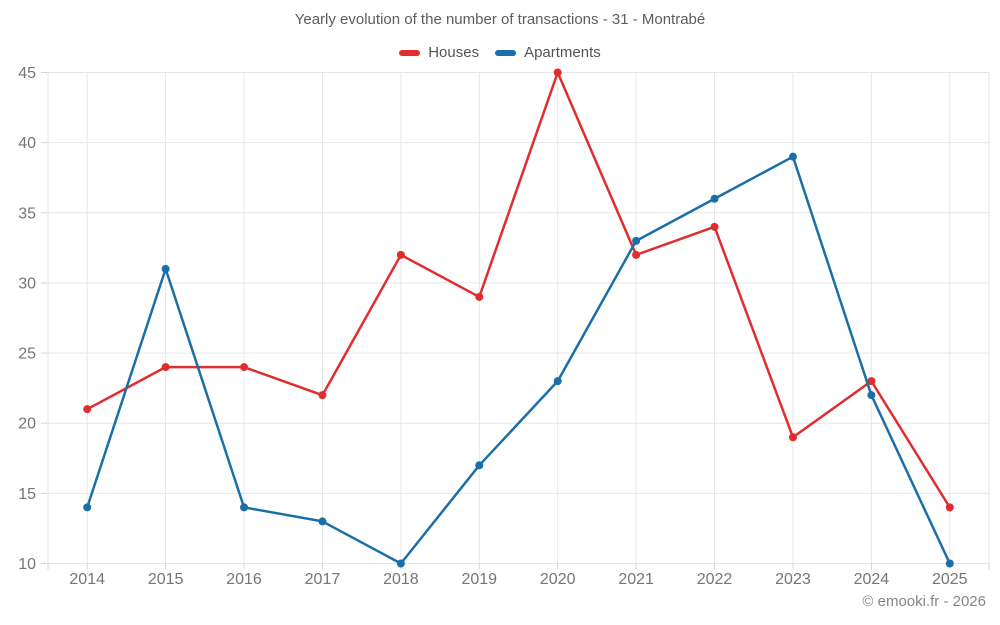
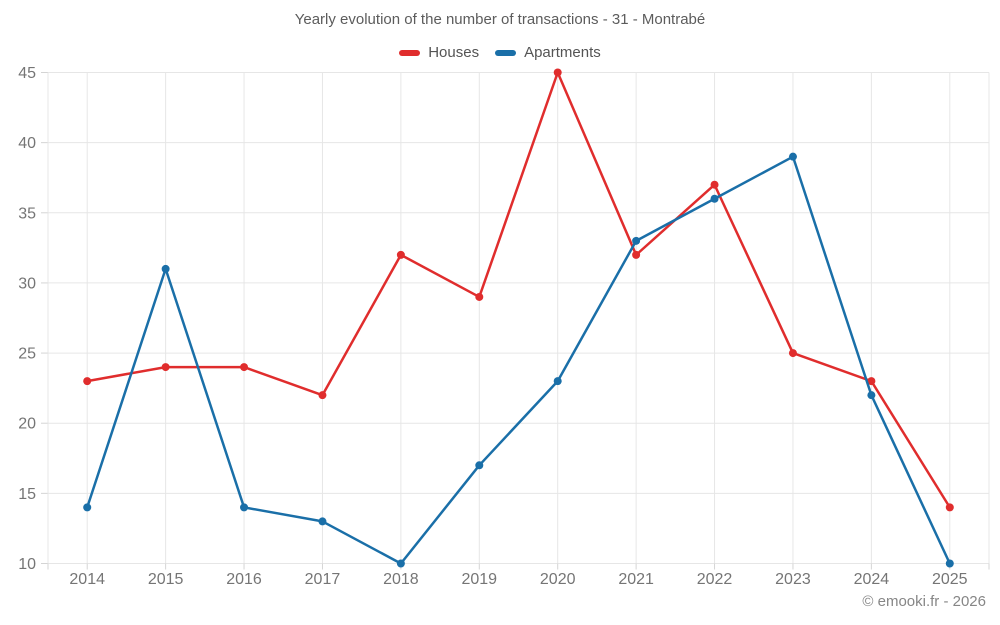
Houses/2014: 21 -> 23
Houses/2022: 34 -> 37
Houses/2023: 19 -> 25
